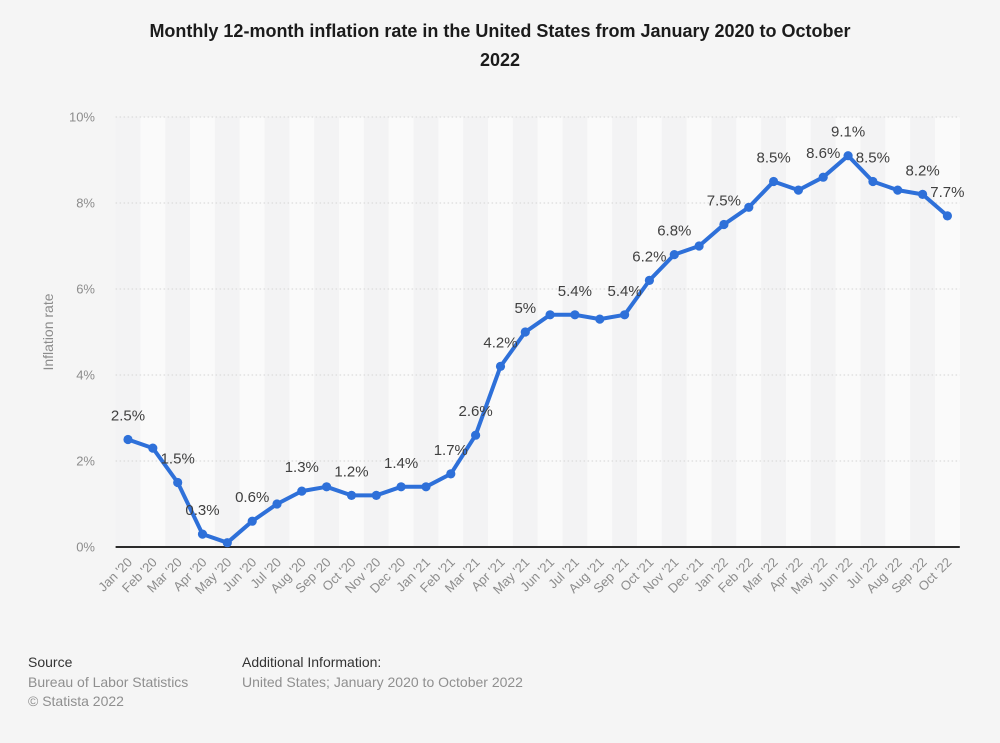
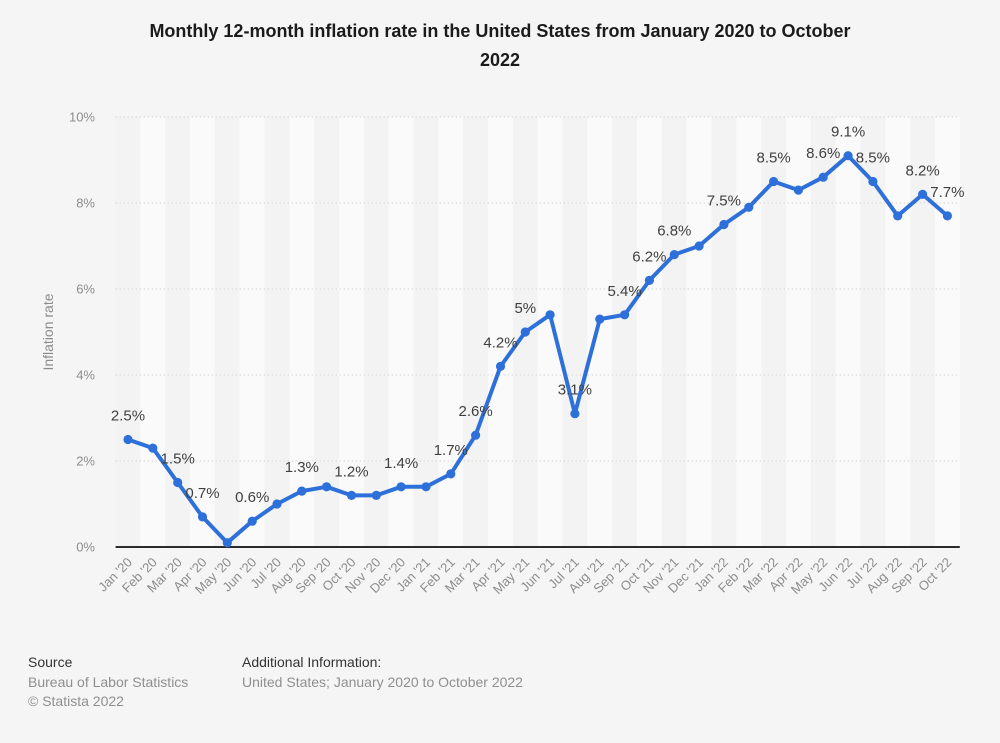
Apr '20: 0.3% -> 0.7%
Jul '21: 5.4% -> 3.1%
Aug '22: 8.3% -> 7.7%
